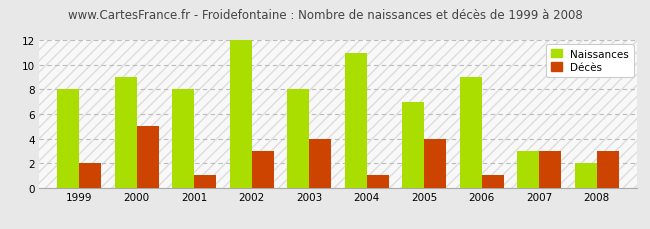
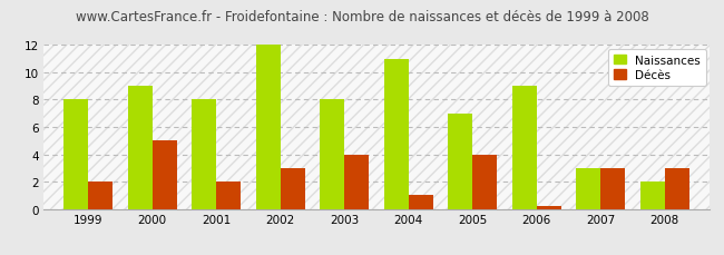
Décès/2001: 1.0 -> 2.0
Décès/2006: 1.0 -> 0.2
